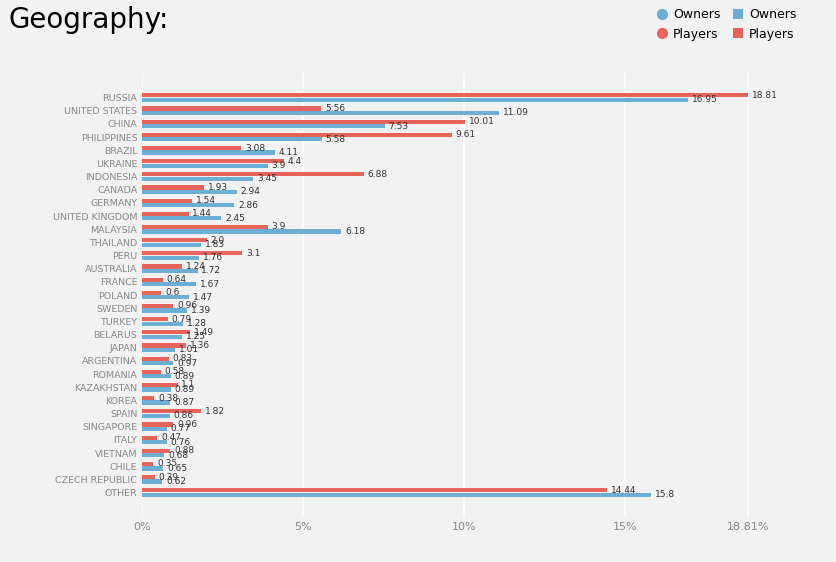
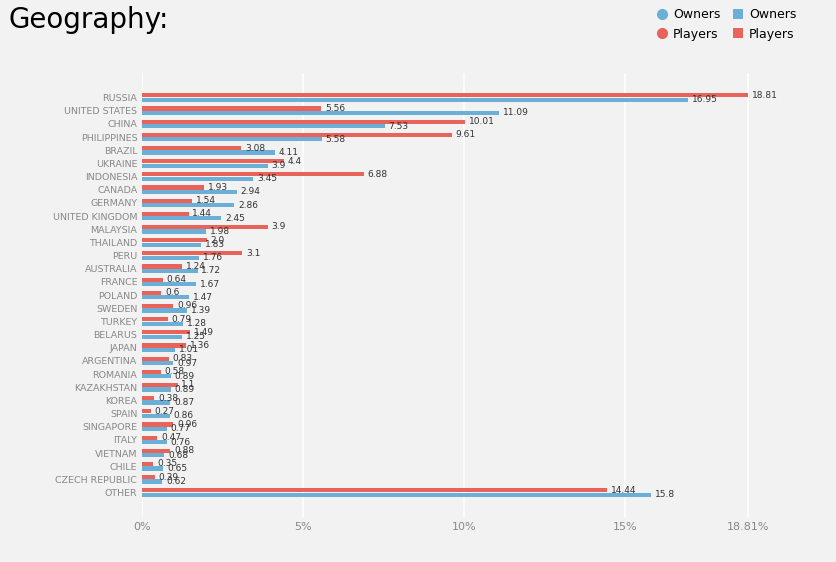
Owners/MALAYSIA: 6.18 -> 1.98
Players/SPAIN: 1.82 -> 0.27
